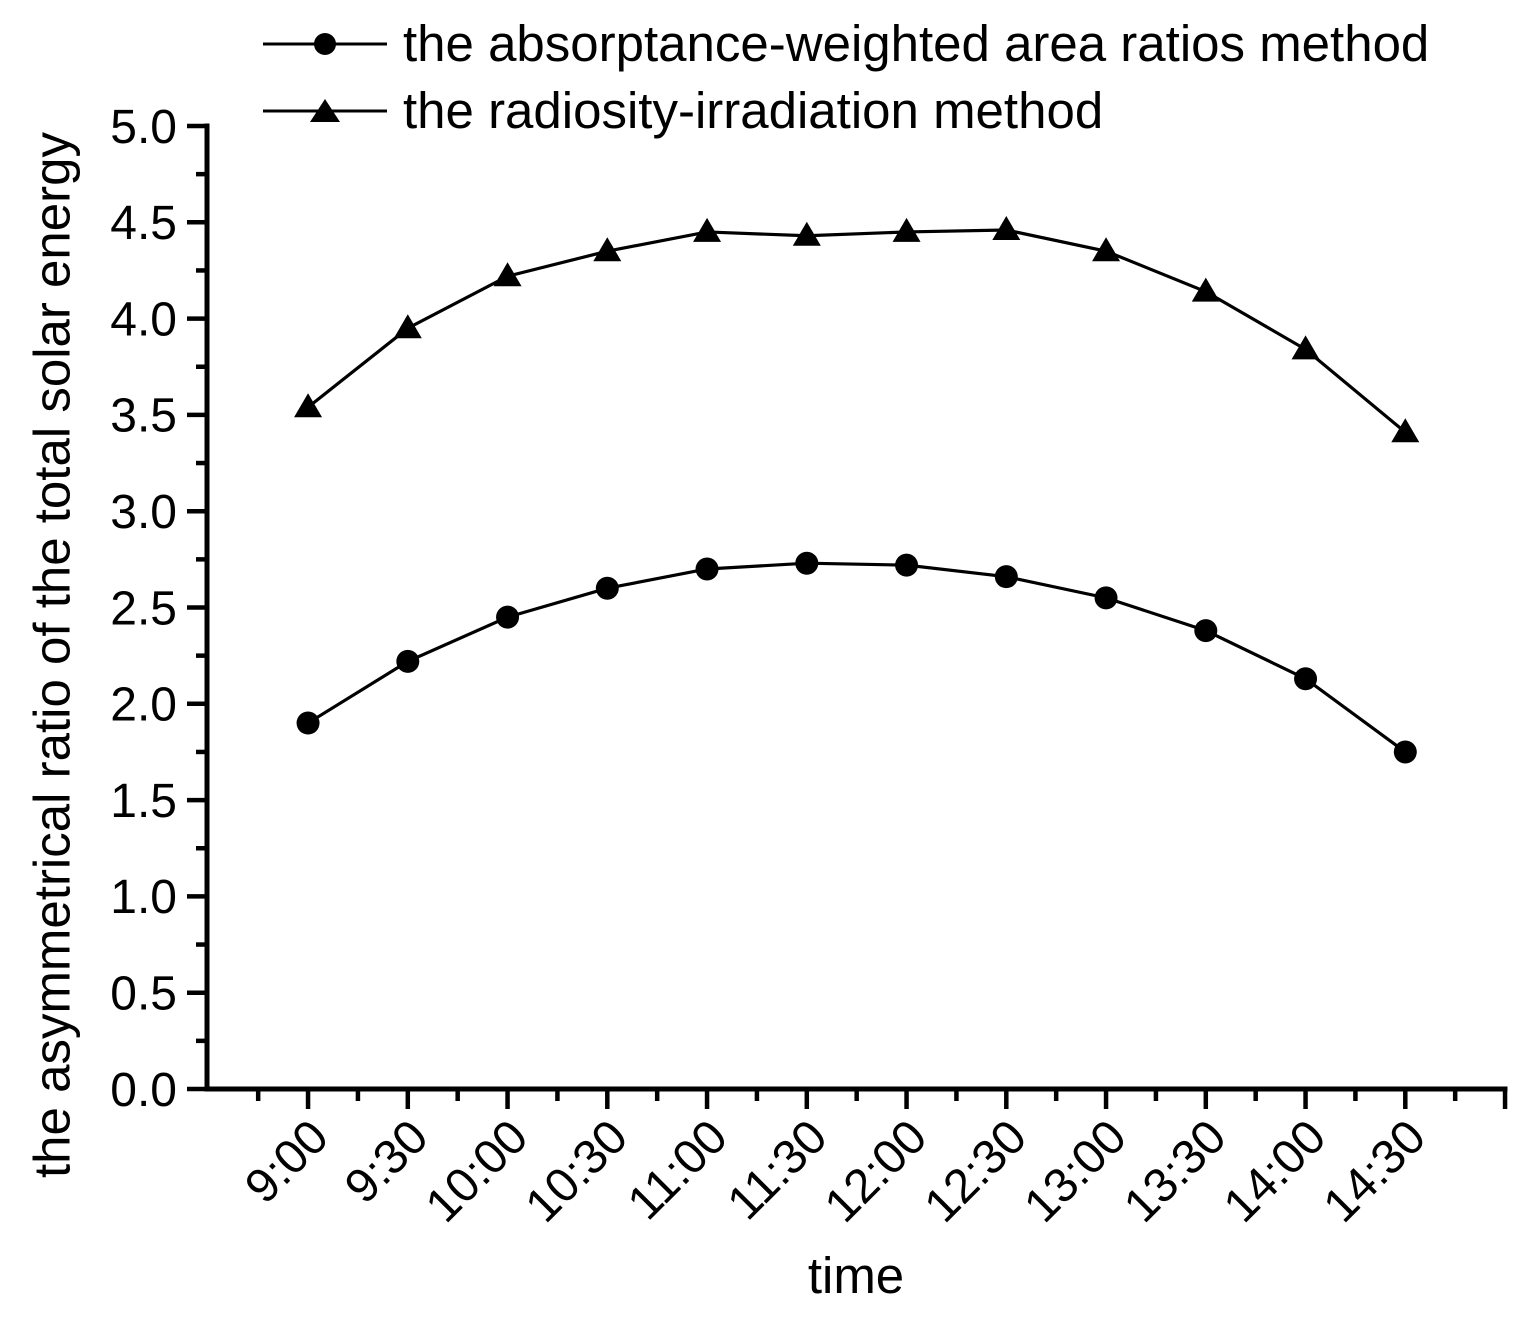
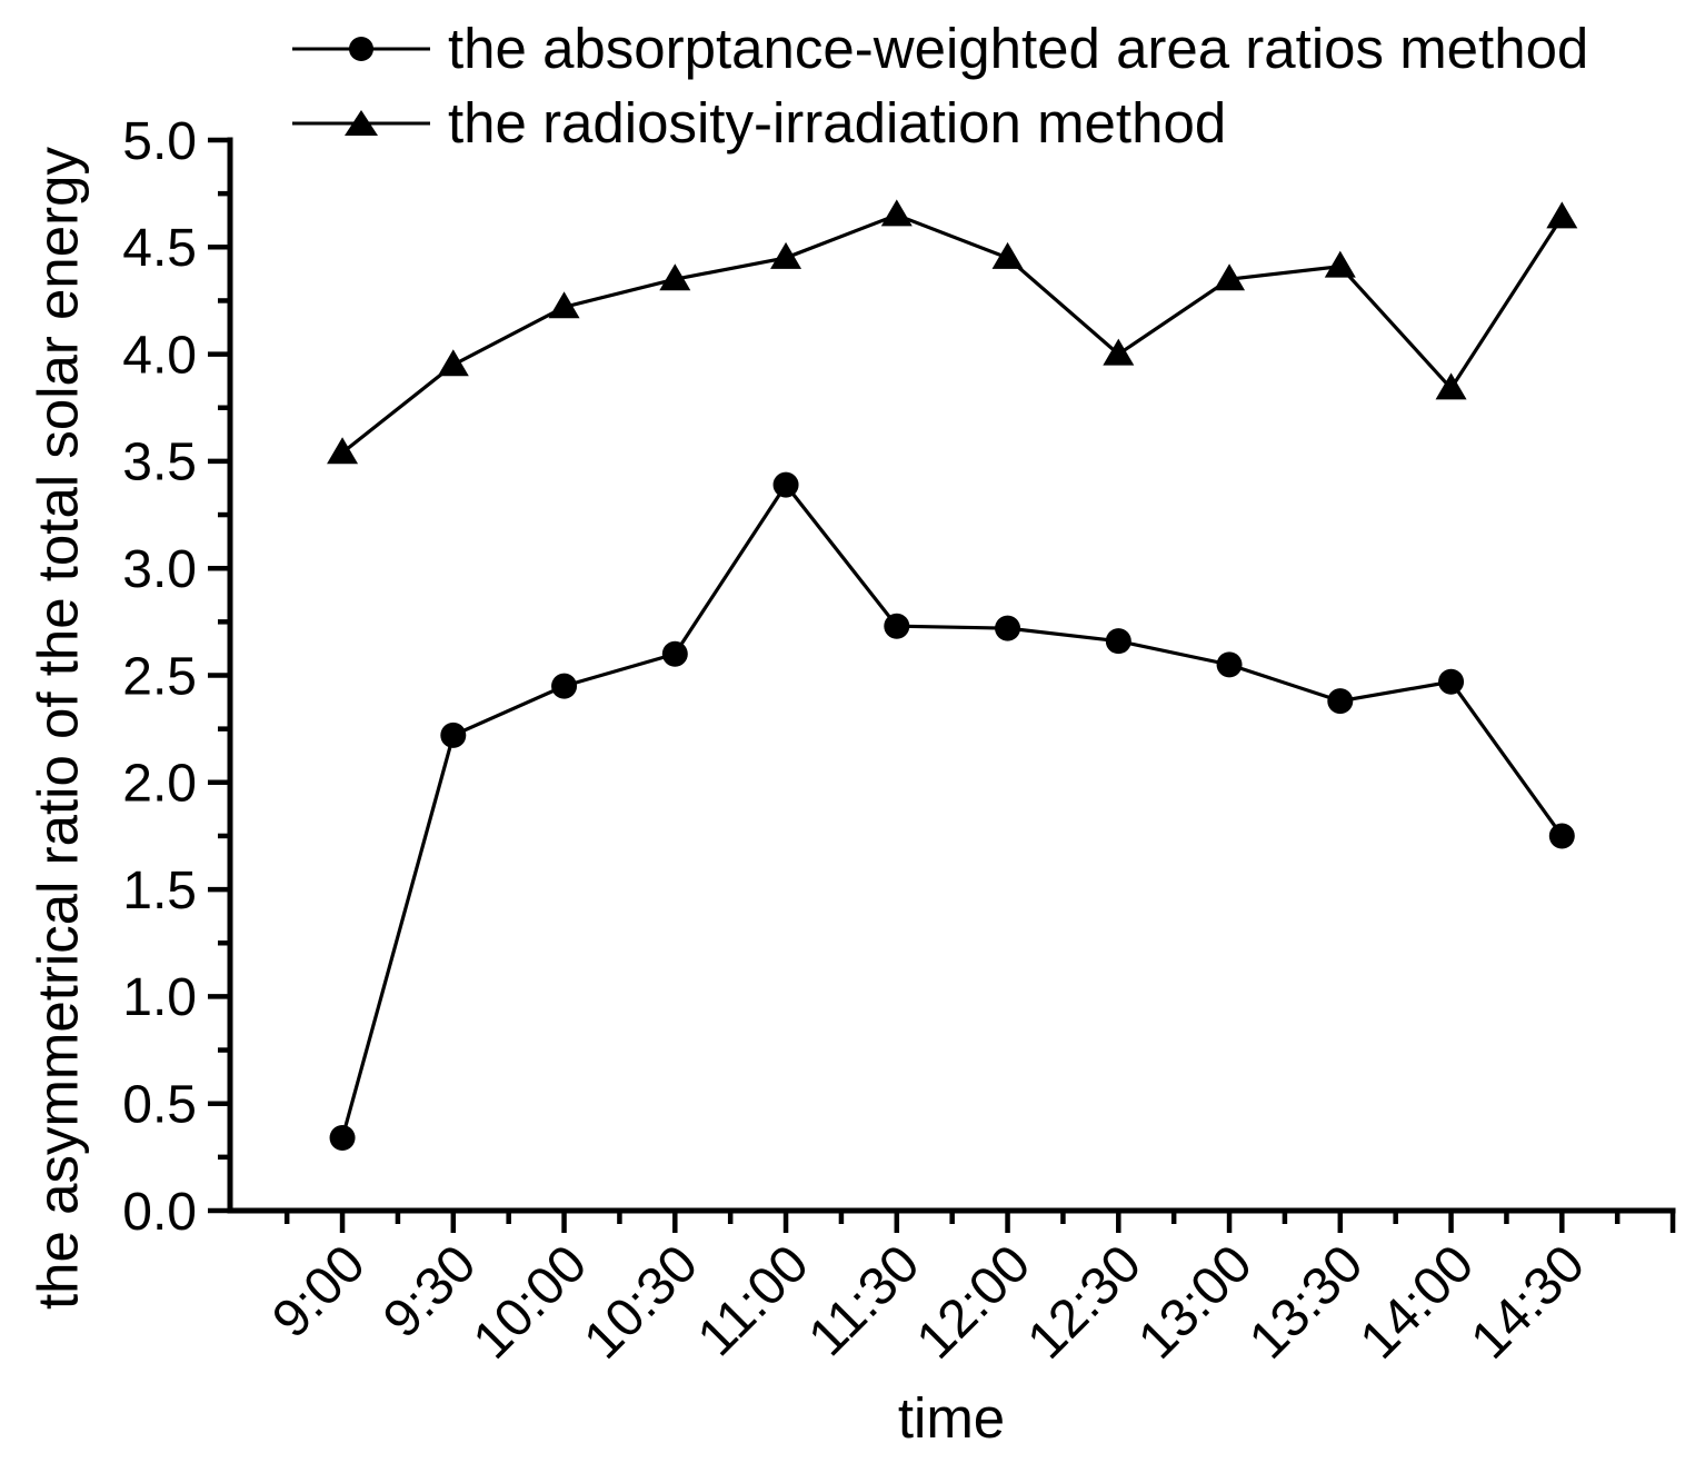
the absorptance-weighted area ratios method/9:00: 1.90 -> 0.34
the absorptance-weighted area ratios method/11:00: 2.70 -> 3.39
the radiosity-irradiation method/11:30: 4.43 -> 4.65
the radiosity-irradiation method/12:30: 4.46 -> 4.00
the radiosity-irradiation method/13:30: 4.14 -> 4.41
the absorptance-weighted area ratios method/14:00: 2.13 -> 2.47
the radiosity-irradiation method/14:30: 3.41 -> 4.64
